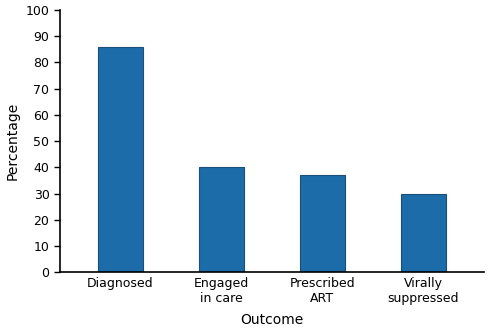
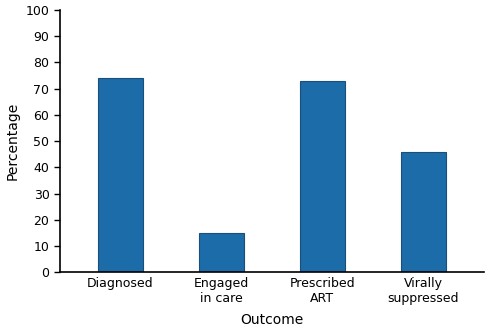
Diagnosed: 86 -> 74
Engaged in care: 40 -> 15
Prescribed ART: 37 -> 73
Virally suppressed: 30 -> 46
